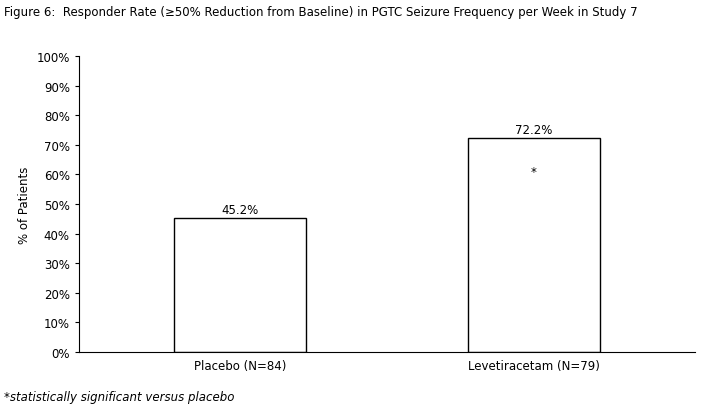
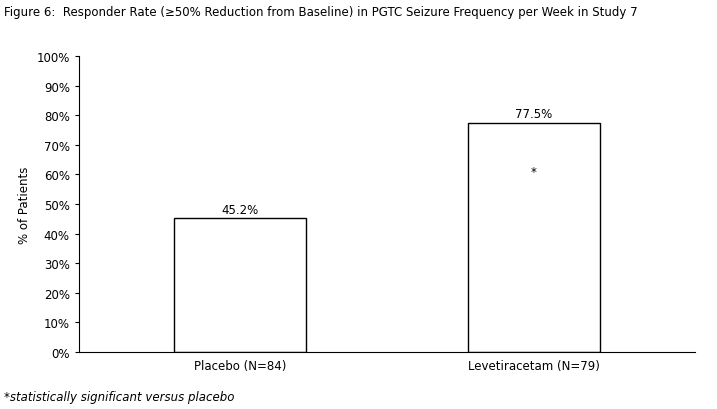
Levetiracetam (N=79): 72.2% -> 77.5%
